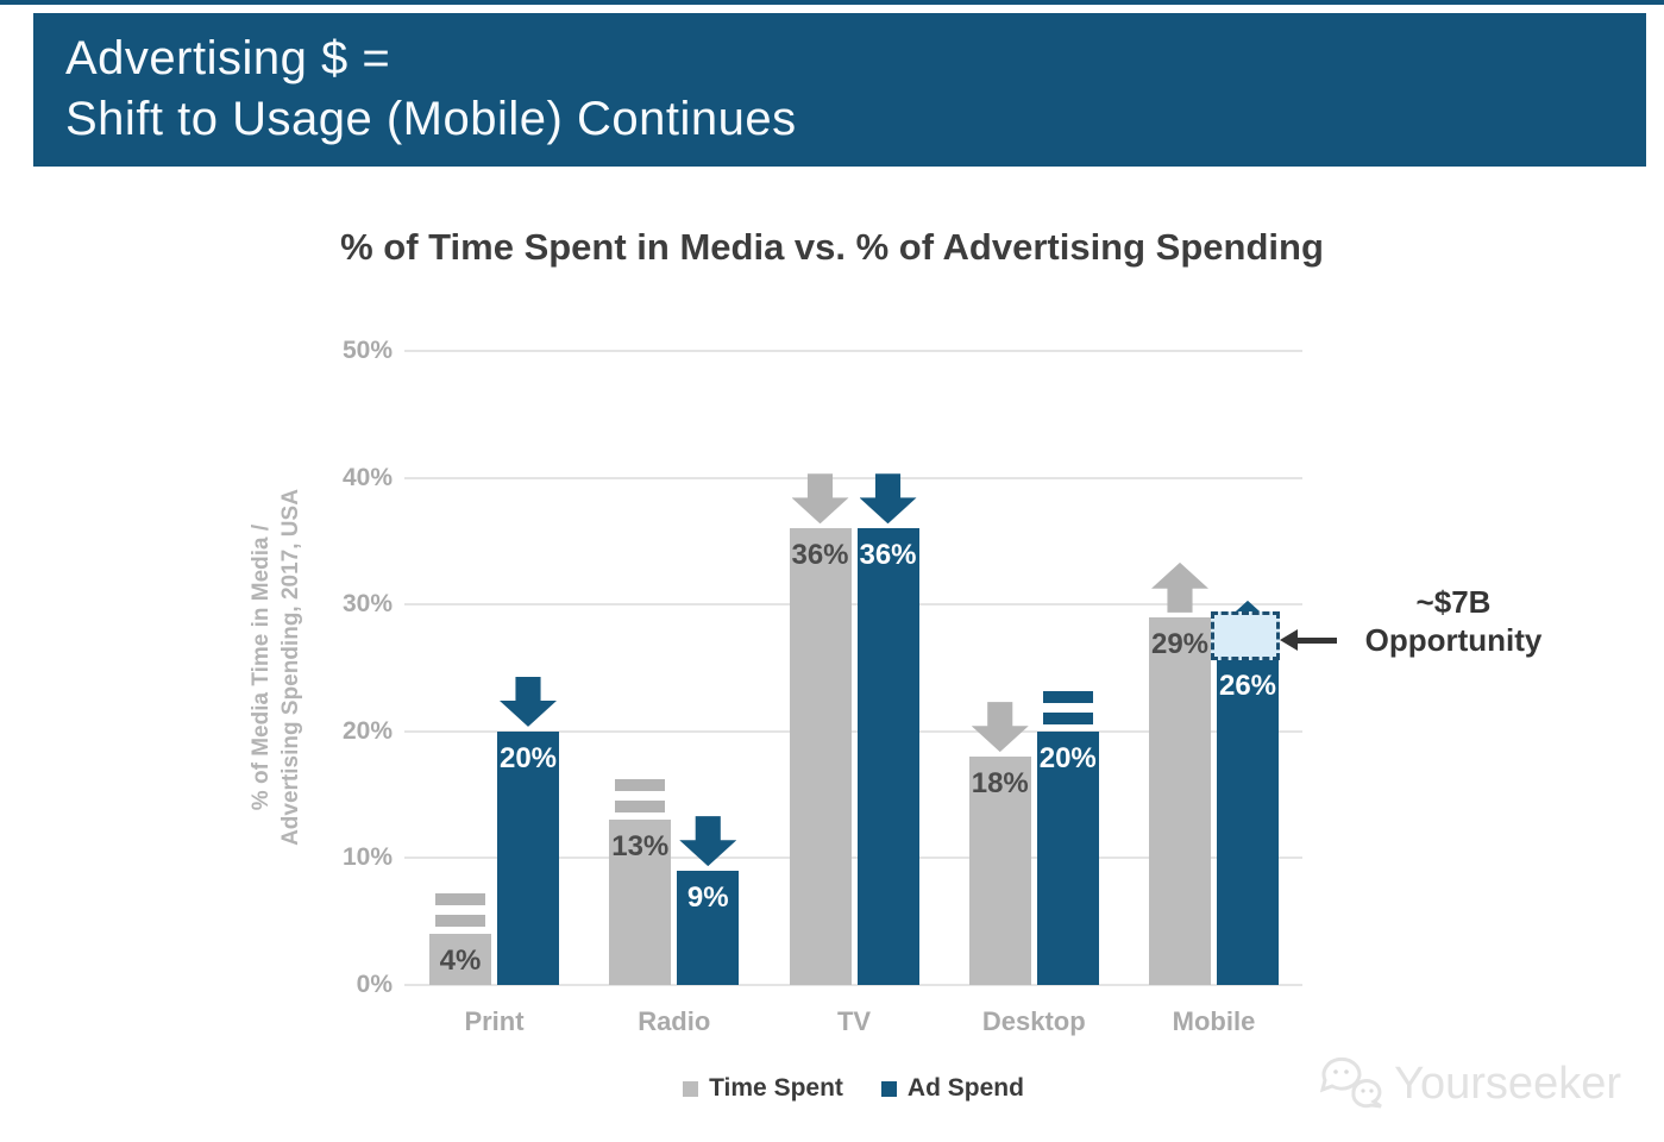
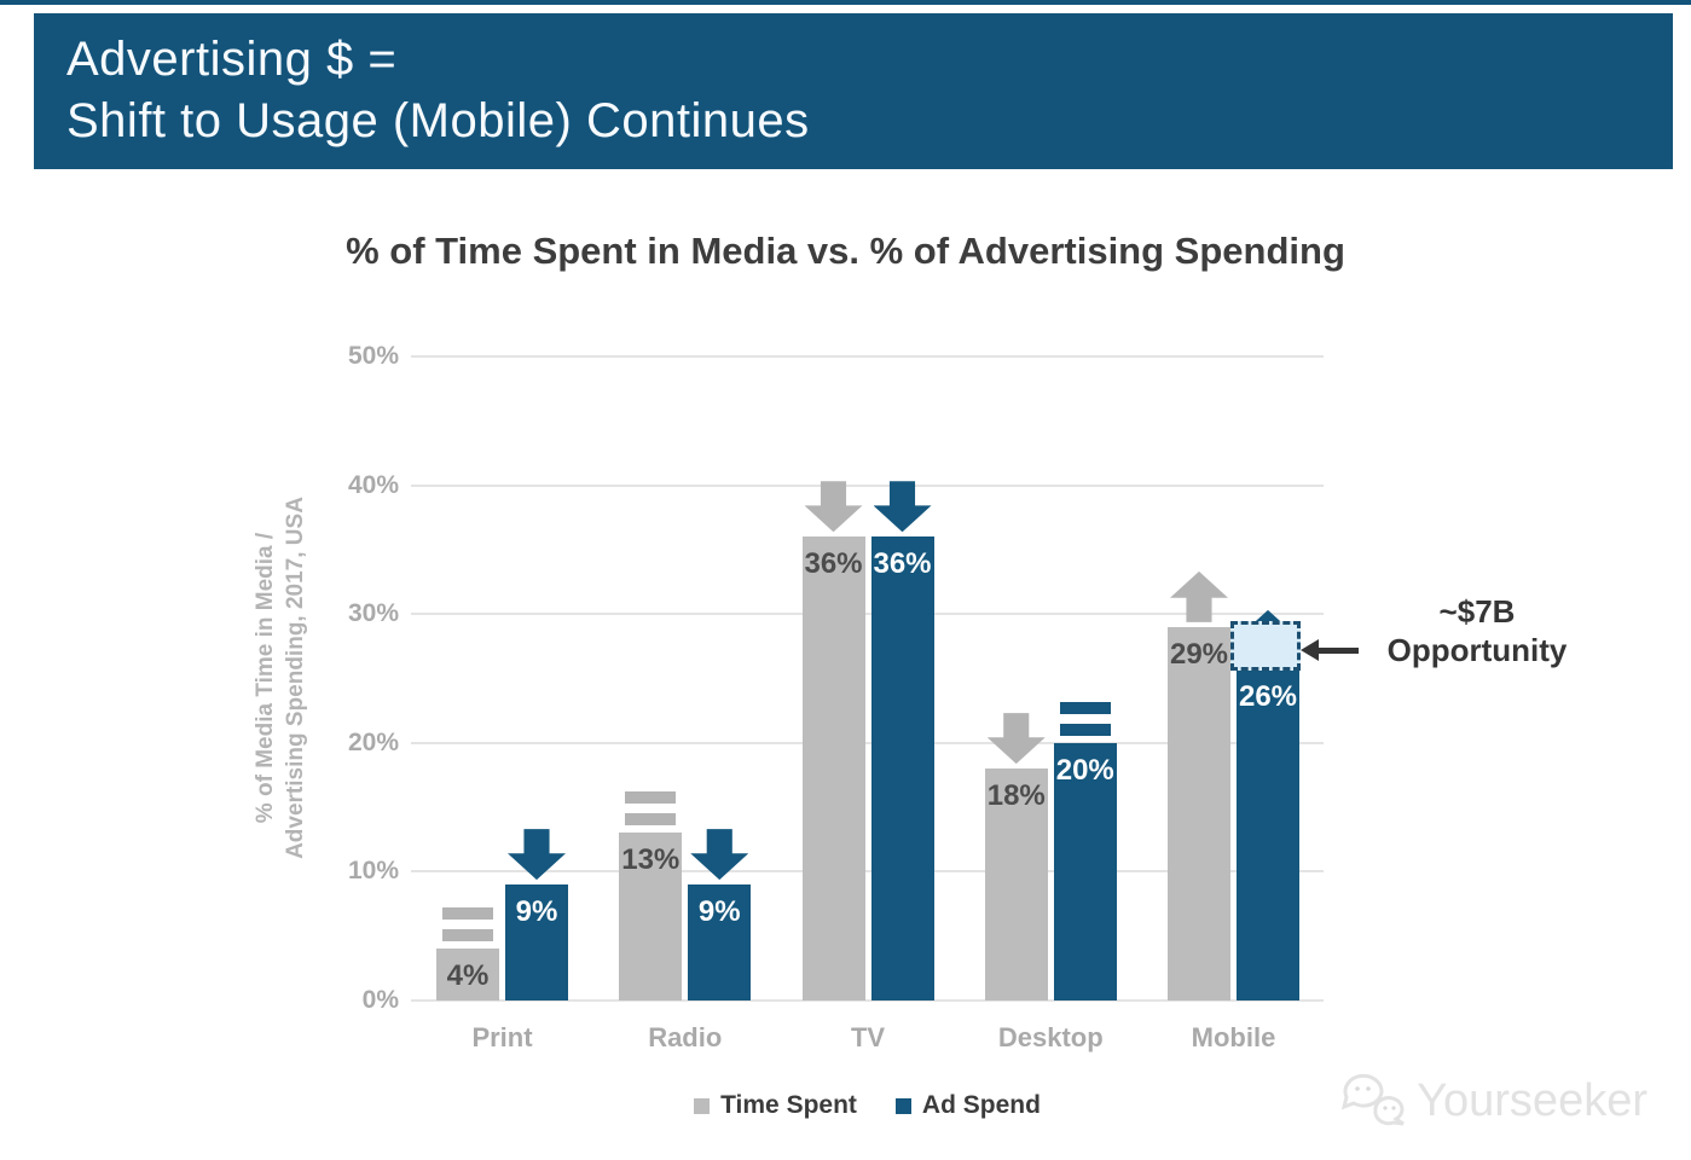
Ad Spend/Print: 20% -> 9%
